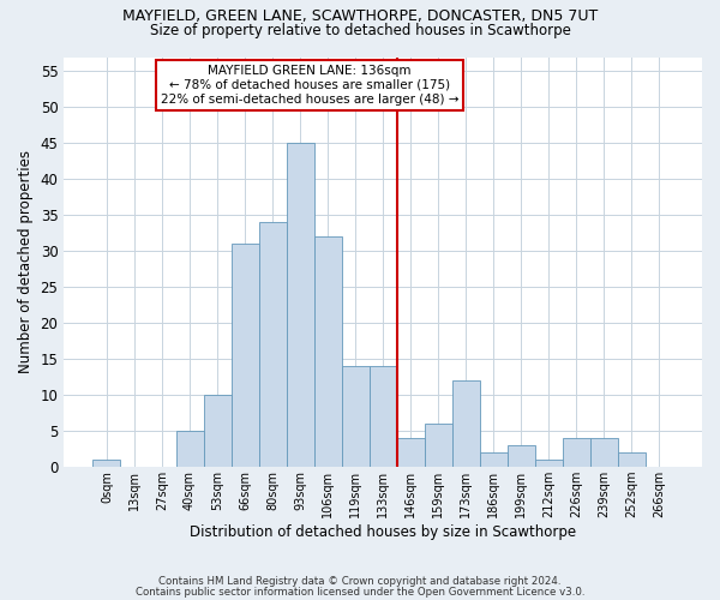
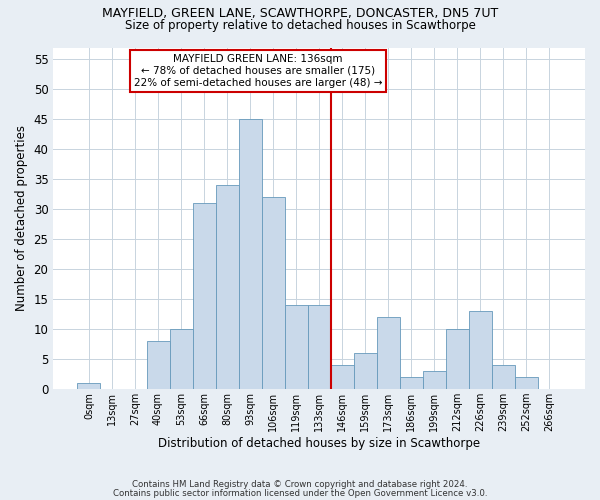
40sqm: 5 -> 8
212sqm: 1 -> 10
226sqm: 4 -> 13
